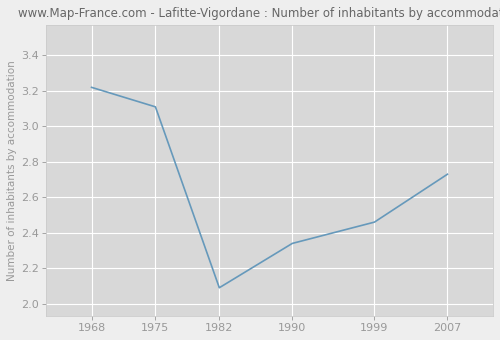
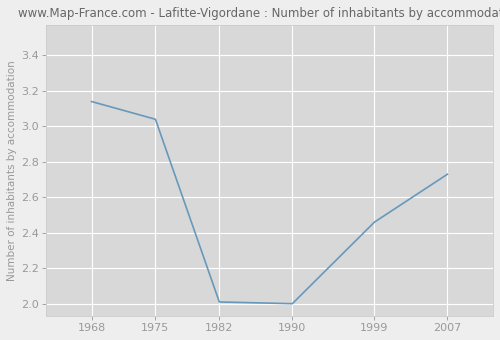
1968: 3.22 -> 3.14
1975: 3.11 -> 3.04
1982: 2.09 -> 2.01
1990: 2.34 -> 2.00
